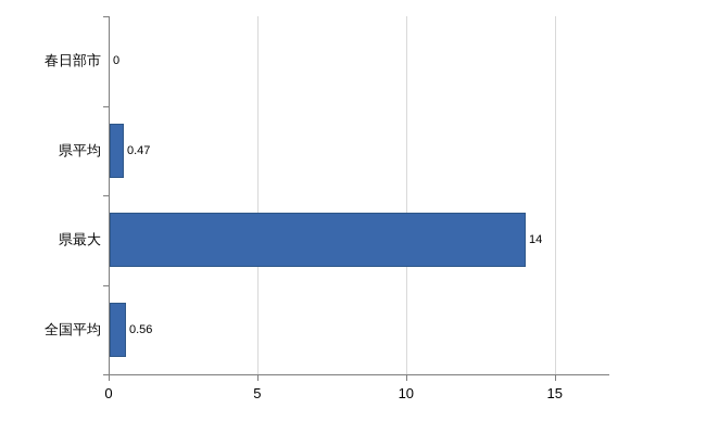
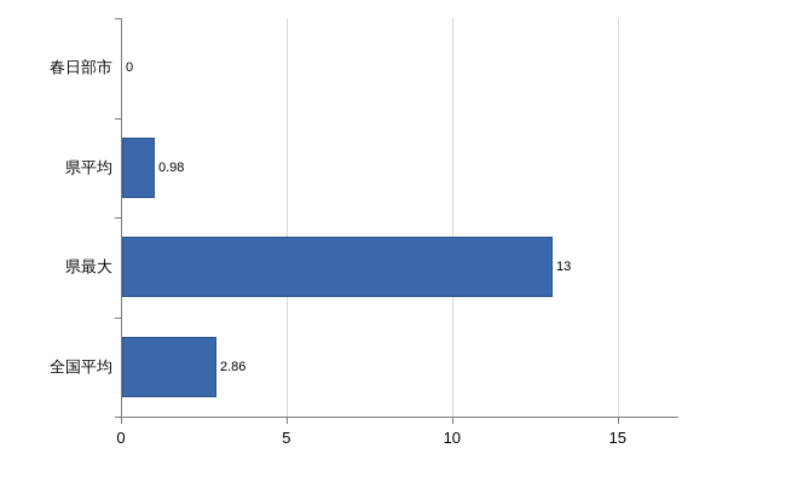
県平均: 0.47 -> 0.98
県最大: 14 -> 13
全国平均: 0.56 -> 2.86
